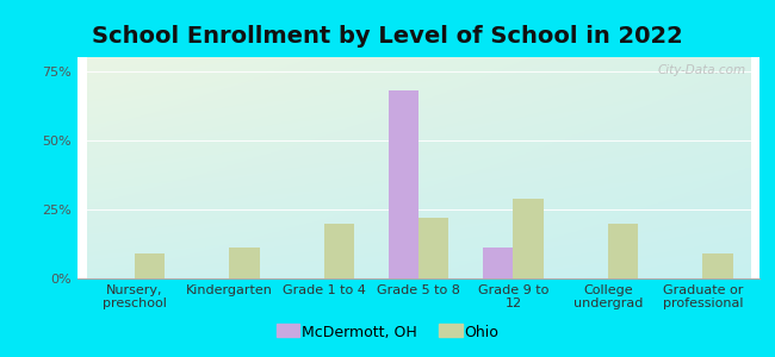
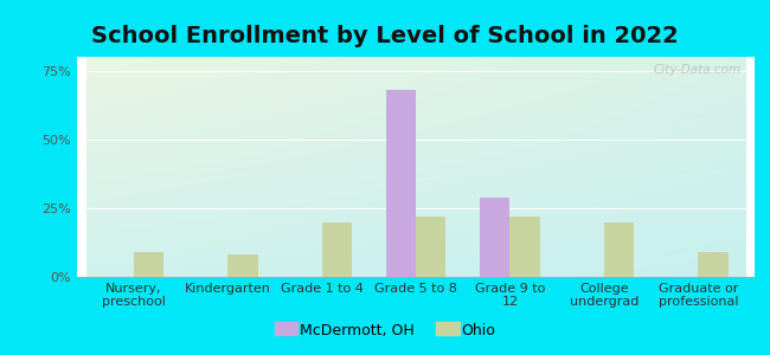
Ohio/Kindergarten: 11% -> 8%
McDermott, OH/Grade 9 to 12: 11% -> 29%
Ohio/Grade 9 to 12: 29% -> 22%
